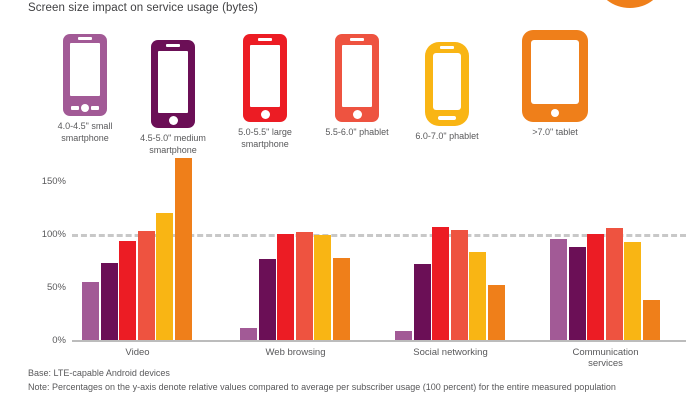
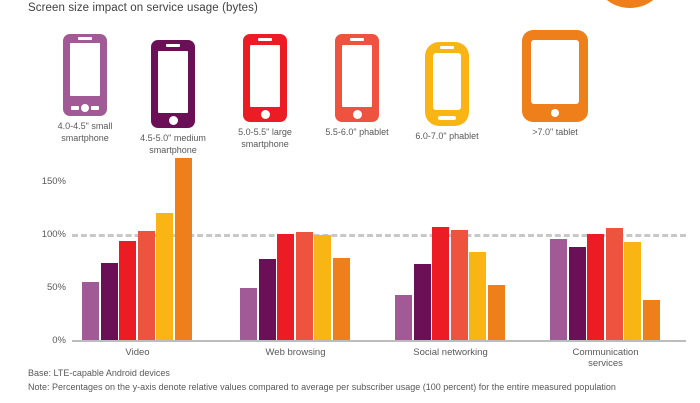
4.0-4.5" small smartphone/Web browsing: 11% -> 49%
4.0-4.5" small smartphone/Social networking: 9% -> 43%
